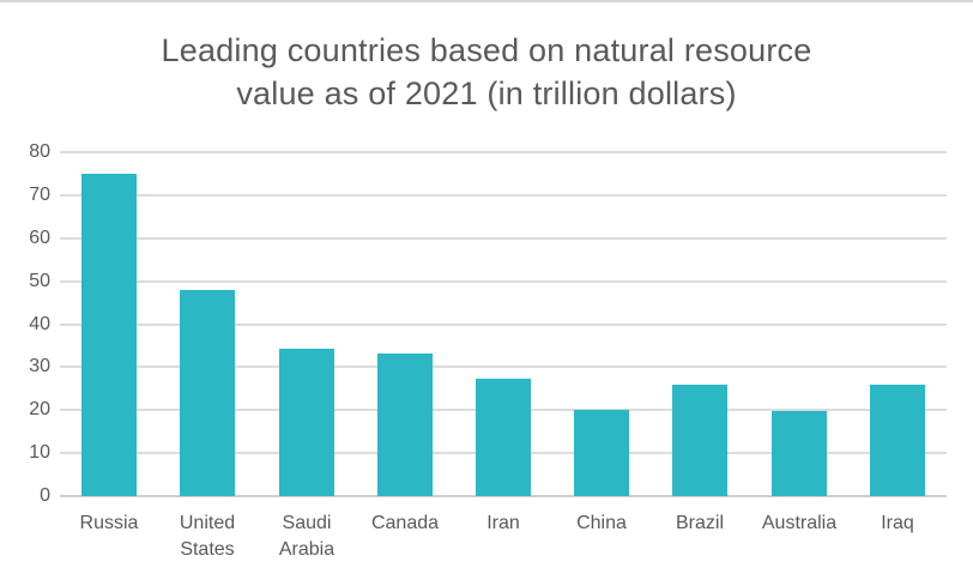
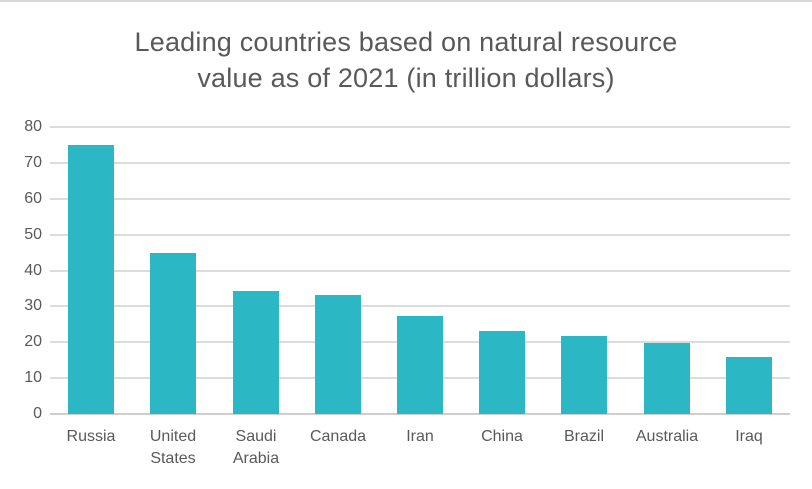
United States: 48 -> 45
China: 20 -> 23
Brazil: 26 -> 22
Iraq: 26 -> 16
